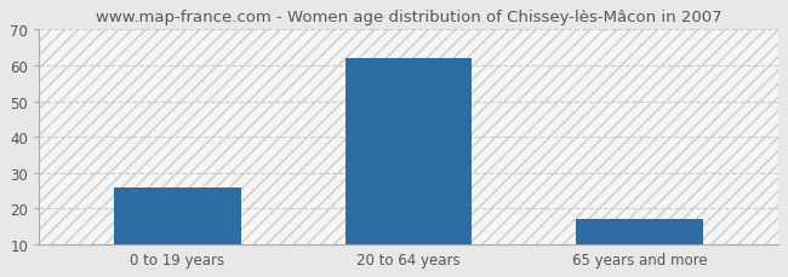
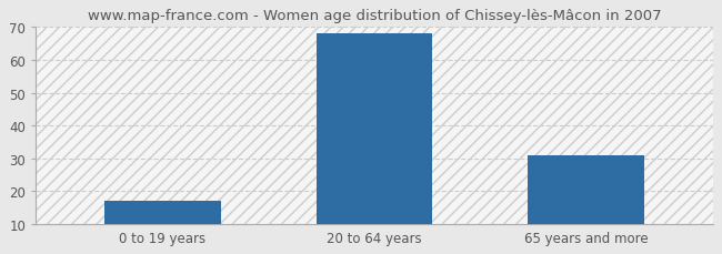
0 to 19 years: 26 -> 17
20 to 64 years: 62 -> 68
65 years and more: 17 -> 31
